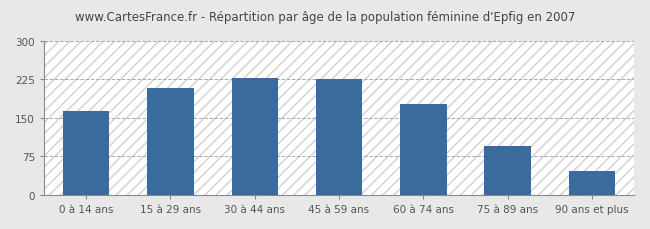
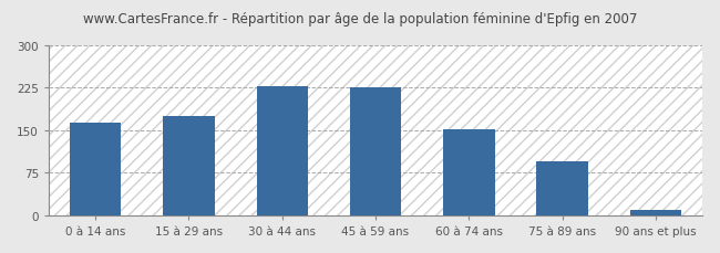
15 à 29 ans: 208 -> 175
60 à 74 ans: 178 -> 151
90 ans et plus: 46 -> 10
